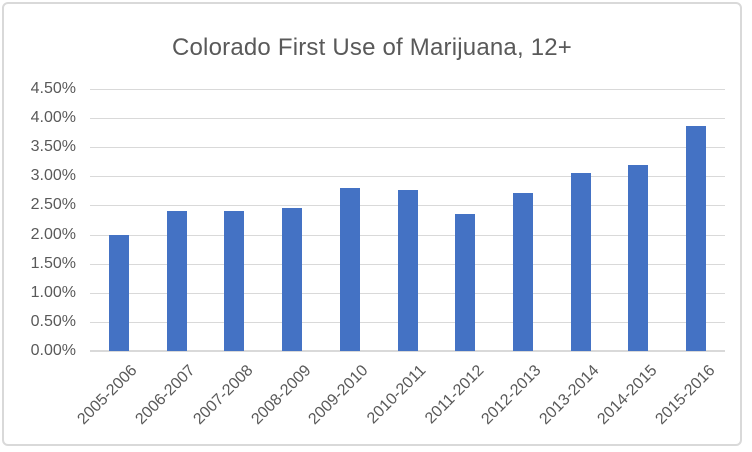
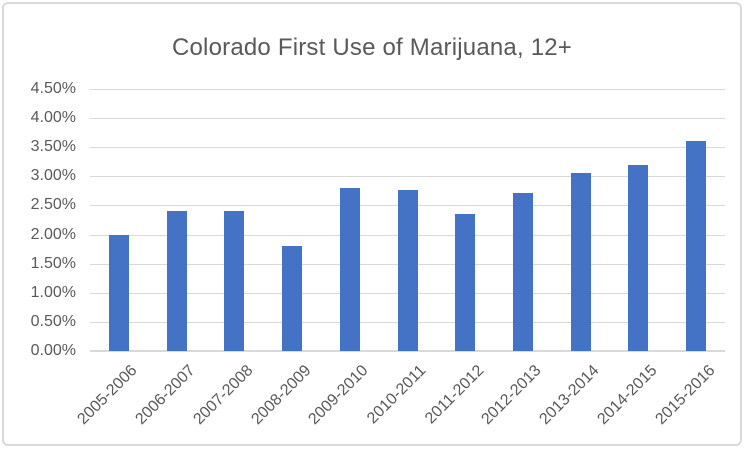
2008-2009: 2.5% -> 1.8%
2015-2016: 3.9% -> 3.6%
